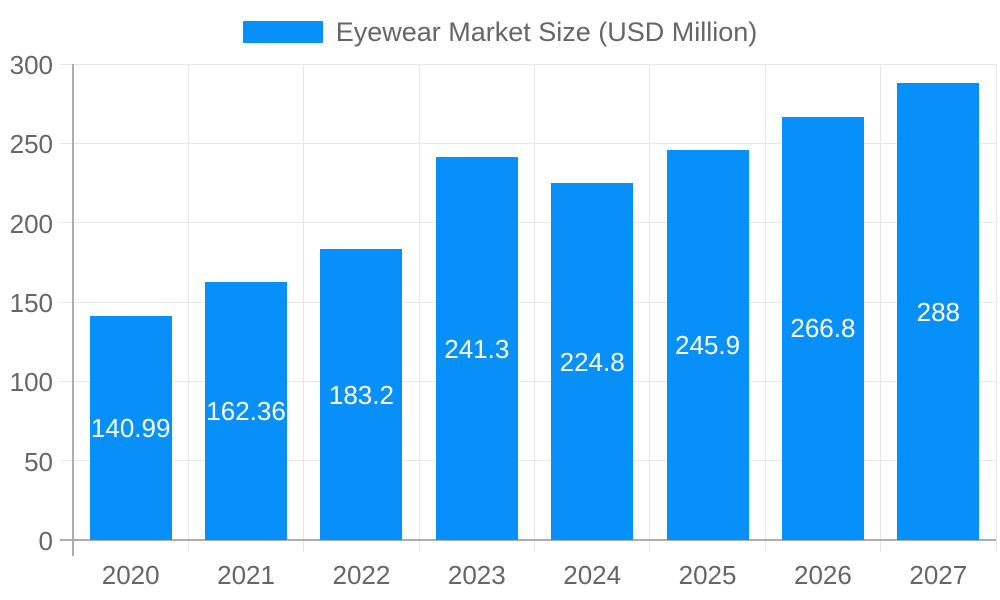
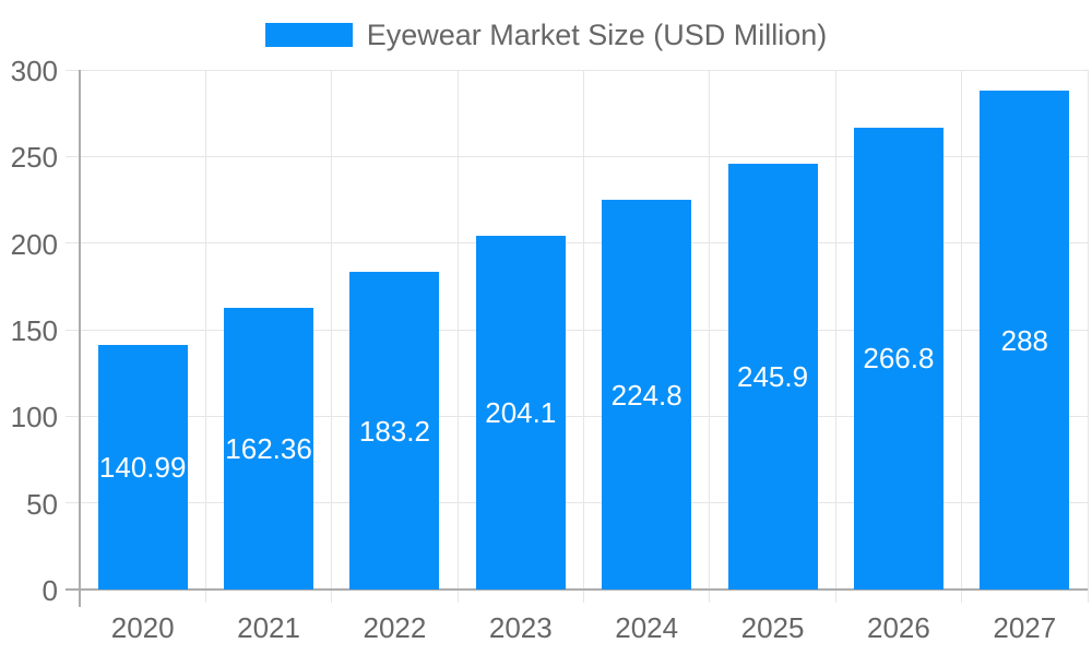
2023: 241.3 -> 204.1
